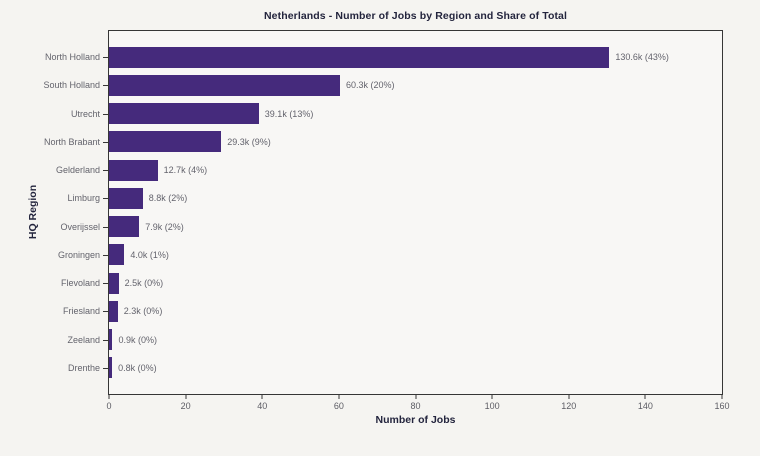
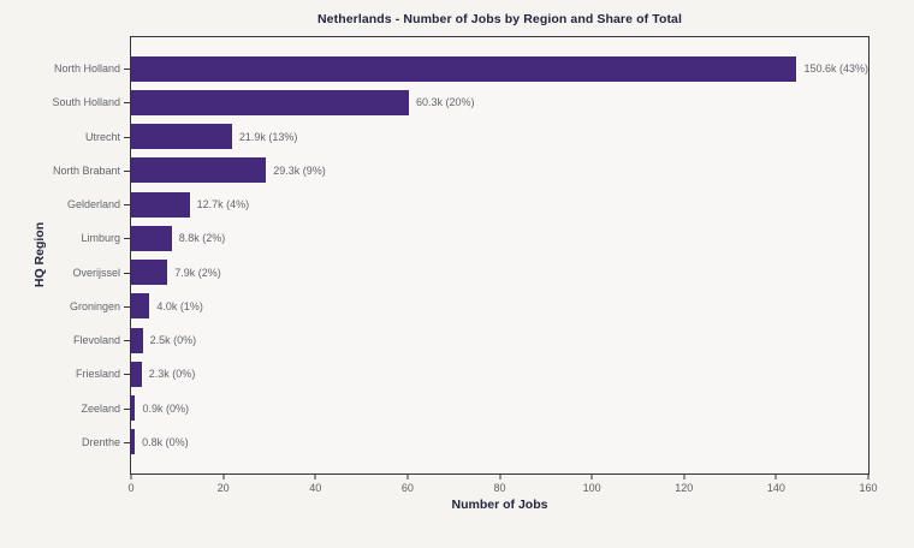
North Holland: 130.6k -> 150.6k
Utrecht: 39.1k -> 21.9k
